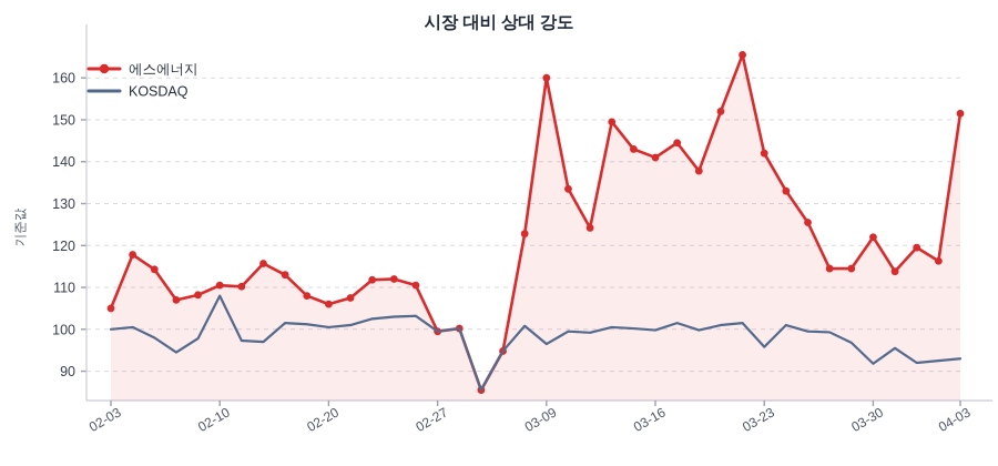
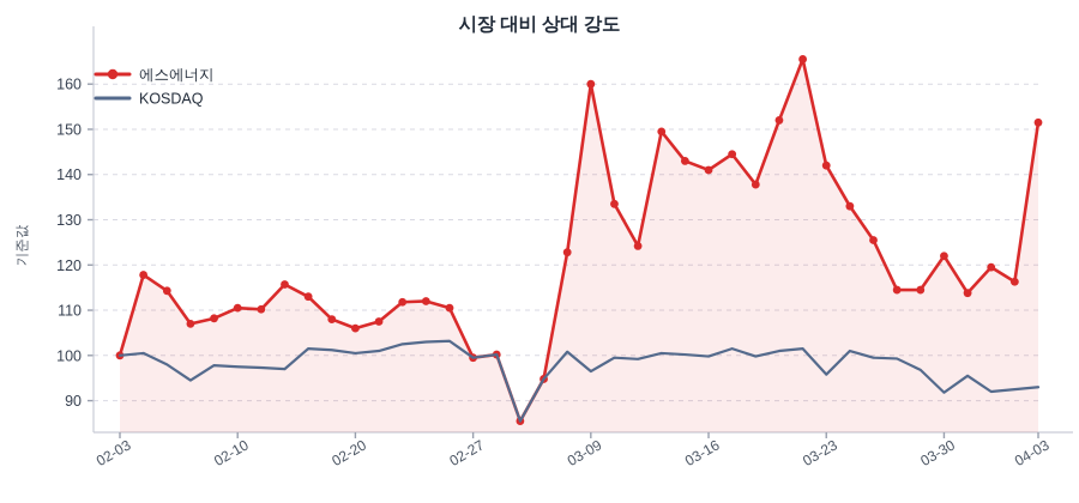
에스에너지/02-03: 105 -> 100
KOSDAQ/02-10: 108 -> 98
